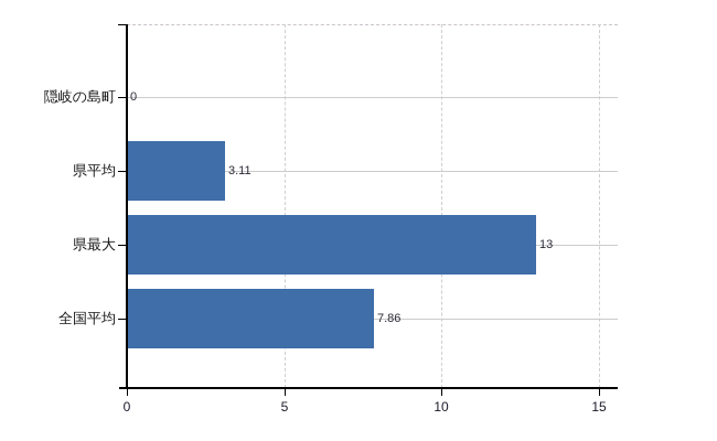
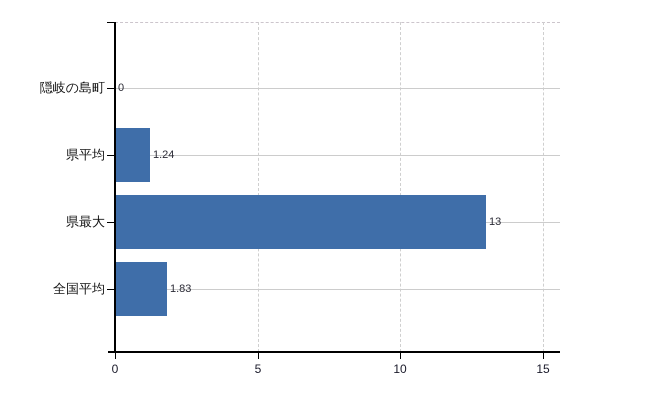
県平均: 3.11 -> 1.24
全国平均: 7.86 -> 1.83
